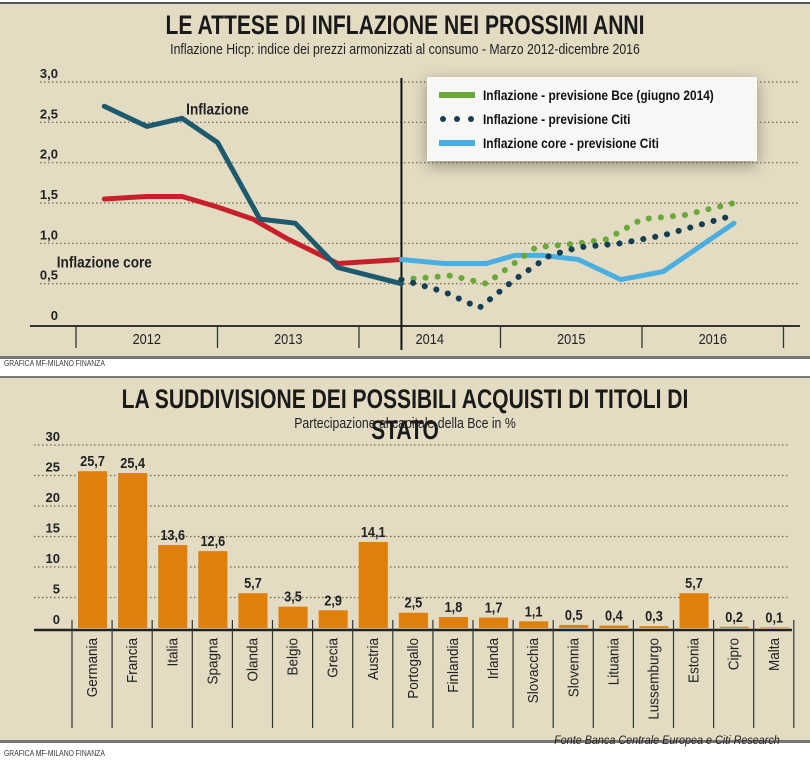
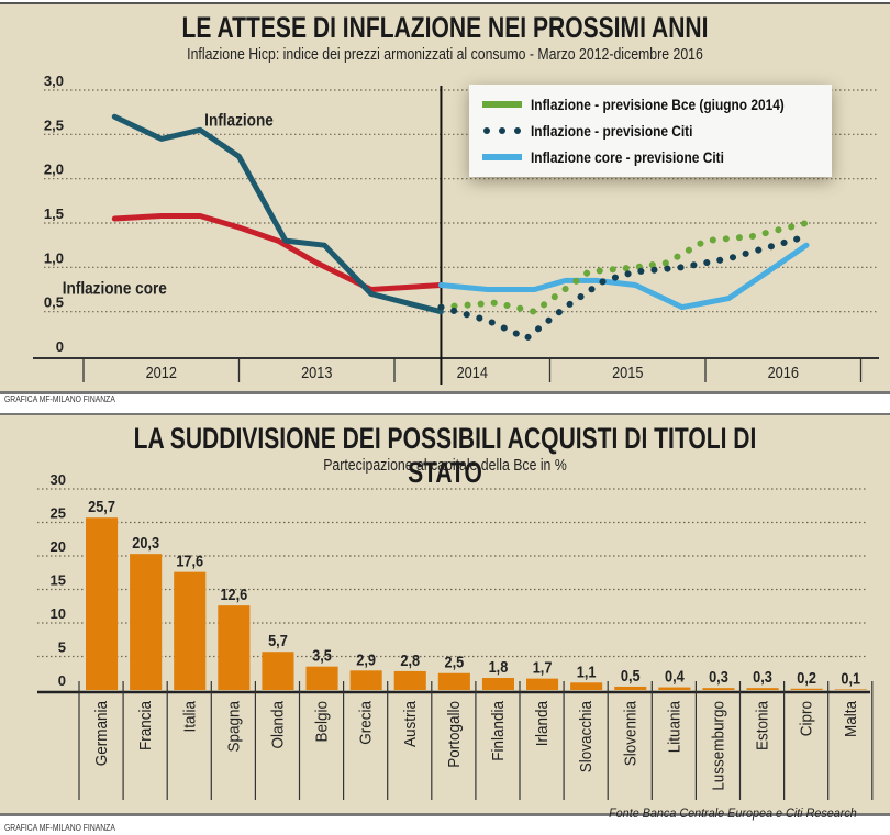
LA SUDDIVISIONE DEI POSSIBILI ACQUISTI DI TITOLI DI STATO/Francia: 25,4 -> 20,3
LA SUDDIVISIONE DEI POSSIBILI ACQUISTI DI TITOLI DI STATO/Italia: 13,6 -> 17,6
LA SUDDIVISIONE DEI POSSIBILI ACQUISTI DI TITOLI DI STATO/Austria: 14,1 -> 2,8
LA SUDDIVISIONE DEI POSSIBILI ACQUISTI DI TITOLI DI STATO/Estonia: 5,7 -> 0,3
